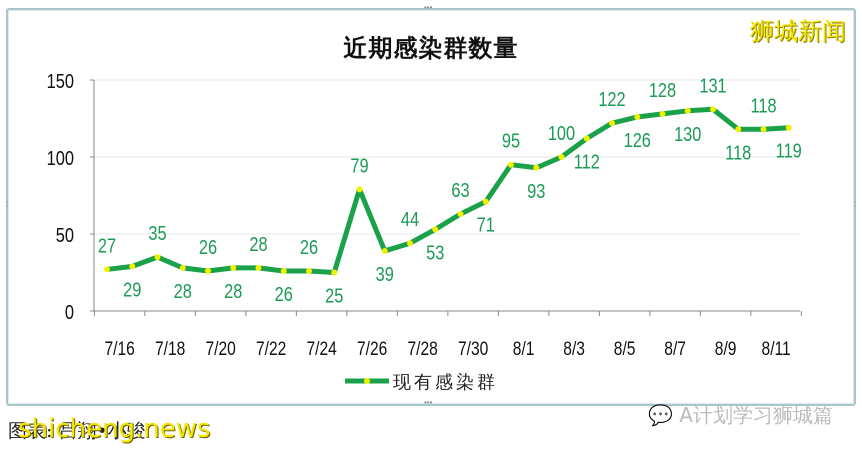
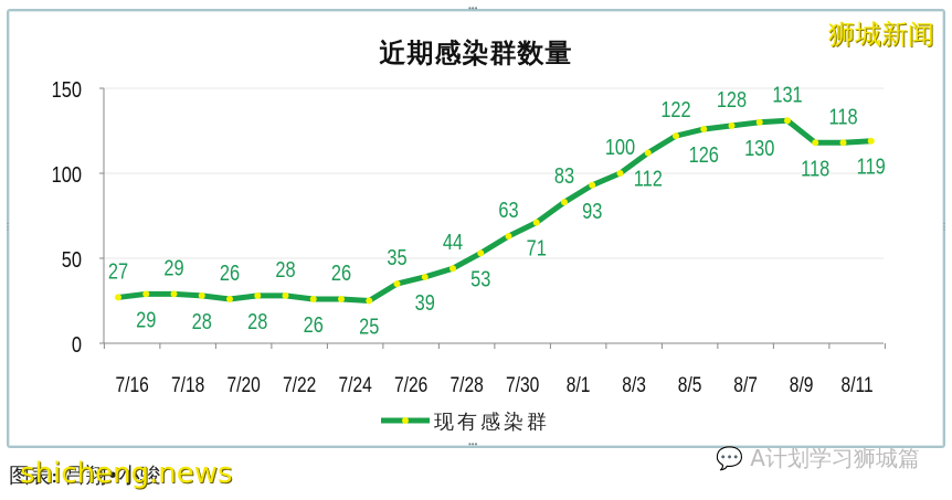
7/18: 35 -> 29
7/26: 79 -> 35
8/1: 95 -> 83
